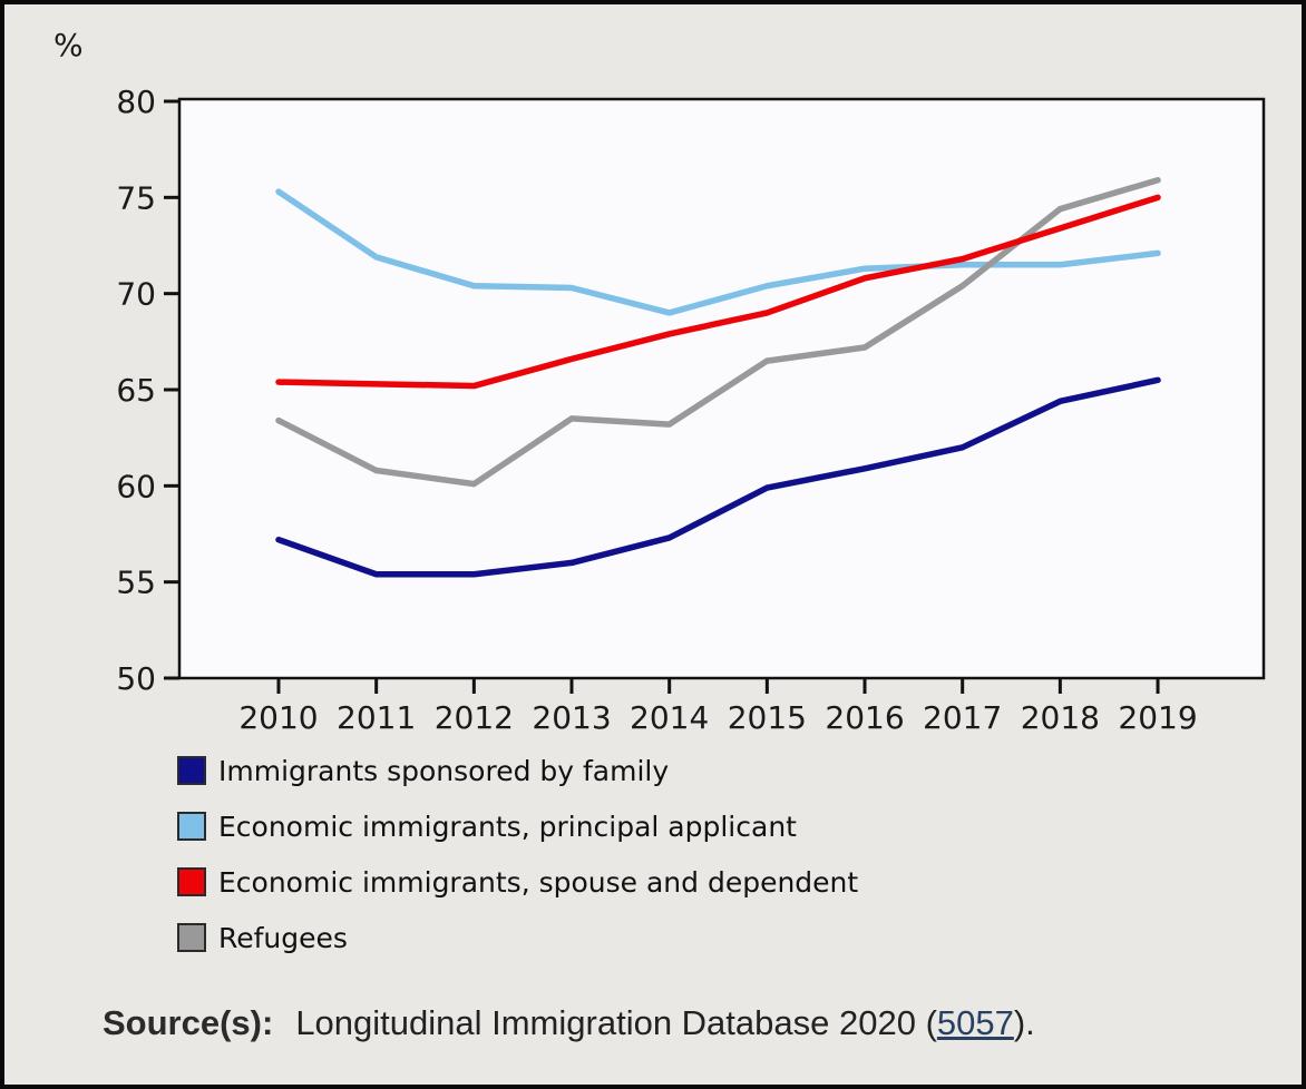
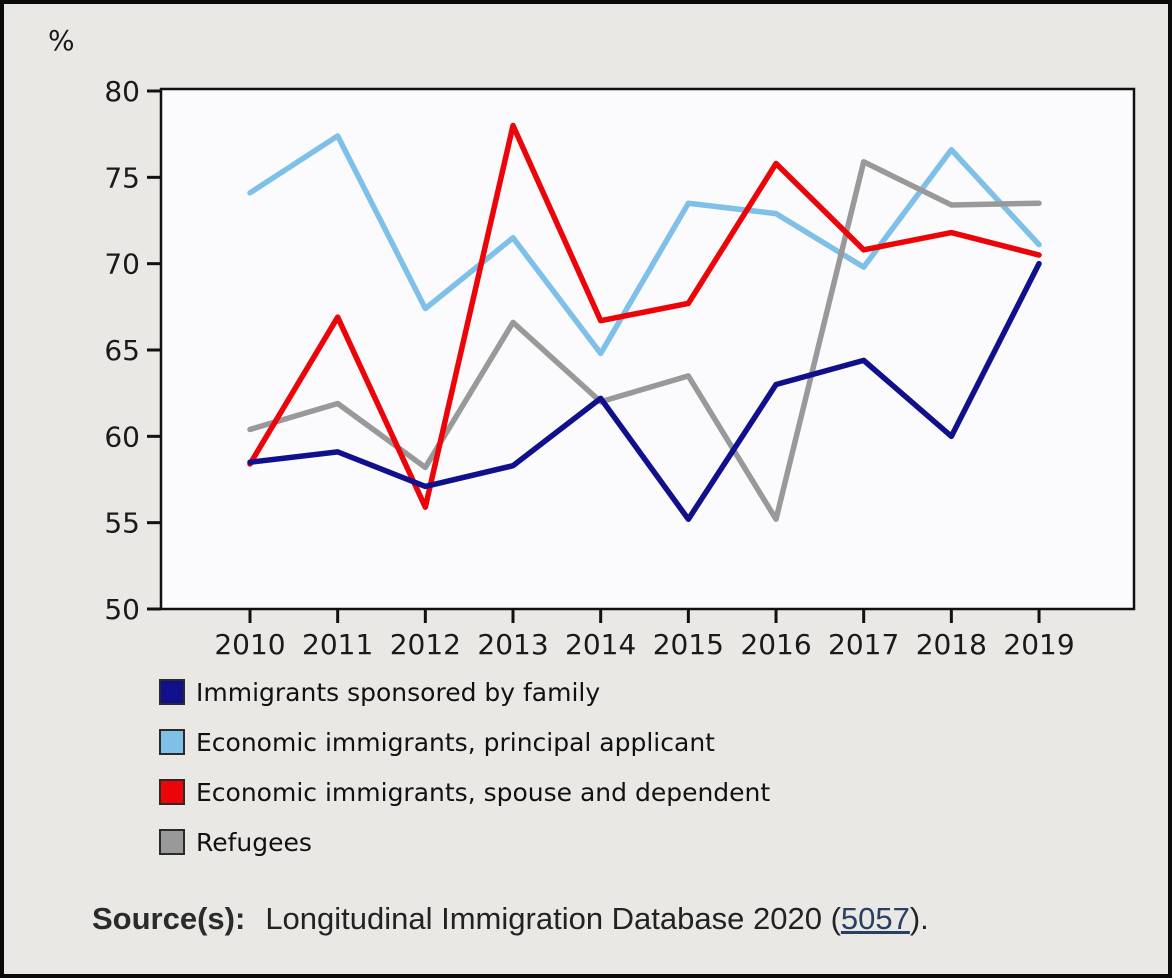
Immigrants sponsored by family/2010: 57.2 -> 58.5
Economic immigrants, principal applicant/2010: 75.3 -> 74.1
Economic immigrants, spouse and dependent/2010: 65.4 -> 58.4
Refugees/2010: 63.4 -> 60.4
Immigrants sponsored by family/2011: 55.4 -> 59.1
Economic immigrants, principal applicant/2011: 71.9 -> 77.4
Economic immigrants, spouse and dependent/2011: 65.3 -> 66.9
Refugees/2011: 60.8 -> 61.9
Immigrants sponsored by family/2012: 55.4 -> 57.1
Economic immigrants, principal applicant/2012: 70.4 -> 67.4
Economic immigrants, spouse and dependent/2012: 65.2 -> 55.9
Refugees/2012: 60.1 -> 58.2
Immigrants sponsored by family/2013: 56.0 -> 58.3
Economic immigrants, principal applicant/2013: 70.3 -> 71.5
Economic immigrants, spouse and dependent/2013: 66.6 -> 78.0
Refugees/2013: 63.5 -> 66.6
Immigrants sponsored by family/2014: 57.3 -> 62.2
Economic immigrants, principal applicant/2014: 69.0 -> 64.8
Economic immigrants, spouse and dependent/2014: 67.9 -> 66.7
Refugees/2014: 63.2 -> 62.0
Immigrants sponsored by family/2015: 59.9 -> 55.2
Economic immigrants, principal applicant/2015: 70.4 -> 73.5
Economic immigrants, spouse and dependent/2015: 69.0 -> 67.7
Refugees/2015: 66.5 -> 63.5
Immigrants sponsored by family/2016: 60.9 -> 63.0
Economic immigrants, principal applicant/2016: 71.3 -> 72.9
Economic immigrants, spouse and dependent/2016: 70.8 -> 75.8
Refugees/2016: 67.2 -> 55.2
Immigrants sponsored by family/2017: 62.0 -> 64.4
Economic immigrants, principal applicant/2017: 71.5 -> 69.8
Economic immigrants, spouse and dependent/2017: 71.8 -> 70.8
Refugees/2017: 70.4 -> 75.9
Immigrants sponsored by family/2018: 64.4 -> 60.0
Economic immigrants, principal applicant/2018: 71.5 -> 76.6
Economic immigrants, spouse and dependent/2018: 73.4 -> 71.8
Refugees/2018: 74.4 -> 73.4
Immigrants sponsored by family/2019: 65.5 -> 70.0
Economic immigrants, principal applicant/2019: 72.1 -> 71.1
Economic immigrants, spouse and dependent/2019: 75.0 -> 70.5
Refugees/2019: 75.9 -> 73.5
